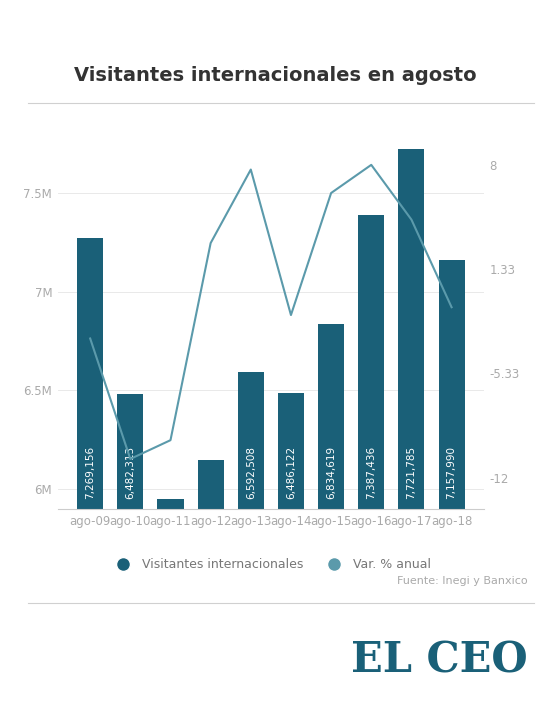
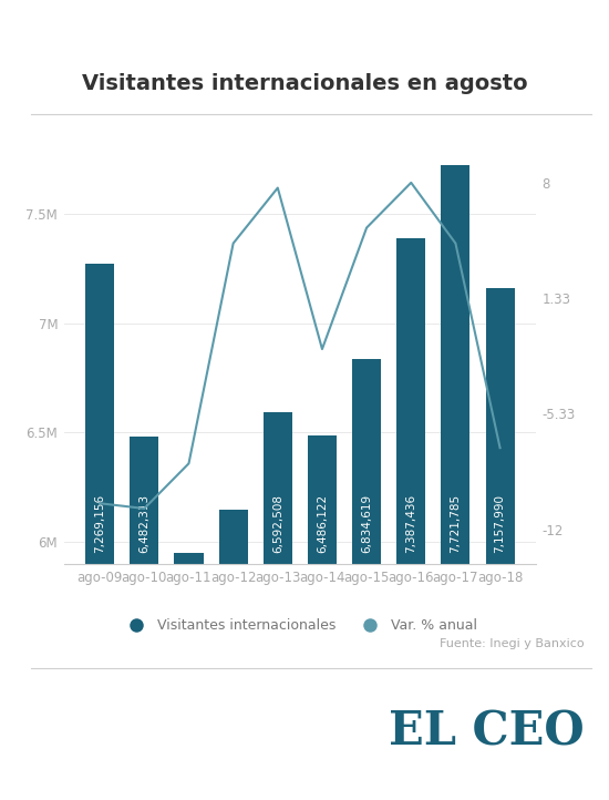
Var. % anual/ago-09: -3.1 -> -10.5
Var. % anual/ago-11: -9.6 -> -8.2
Var. % anual/ago-12: 3.0 -> 4.5
Var. % anual/ago-15: 6.2 -> 5.4
Var. % anual/ago-18: -1.1 -> -7.3
